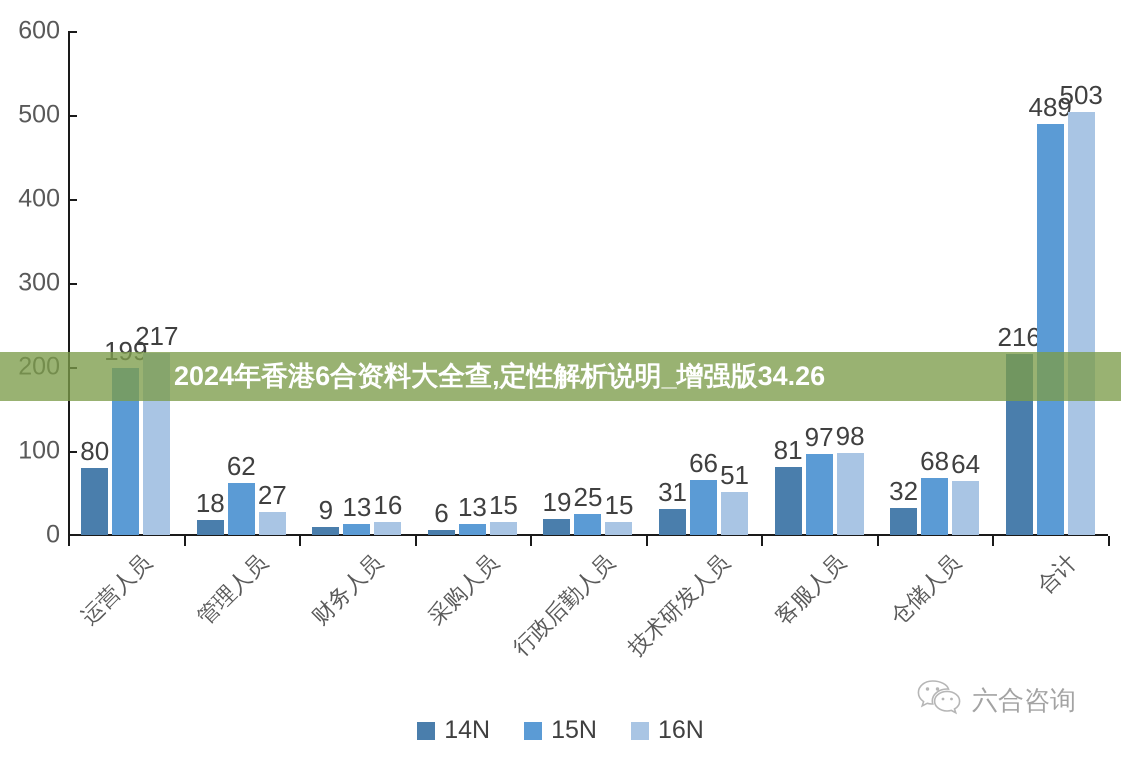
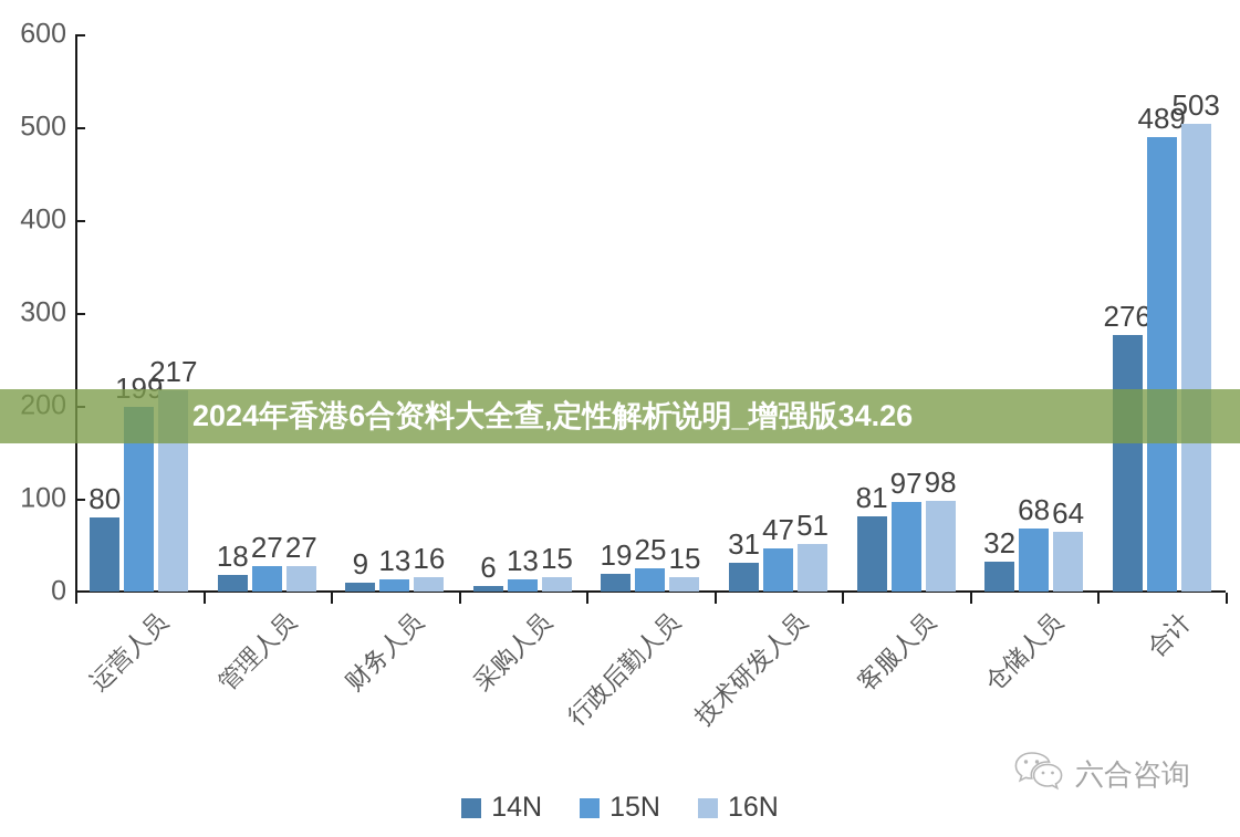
15N/管理人员: 62 -> 27
15N/技术研发人员: 66 -> 47
14N/合计: 216 -> 276
